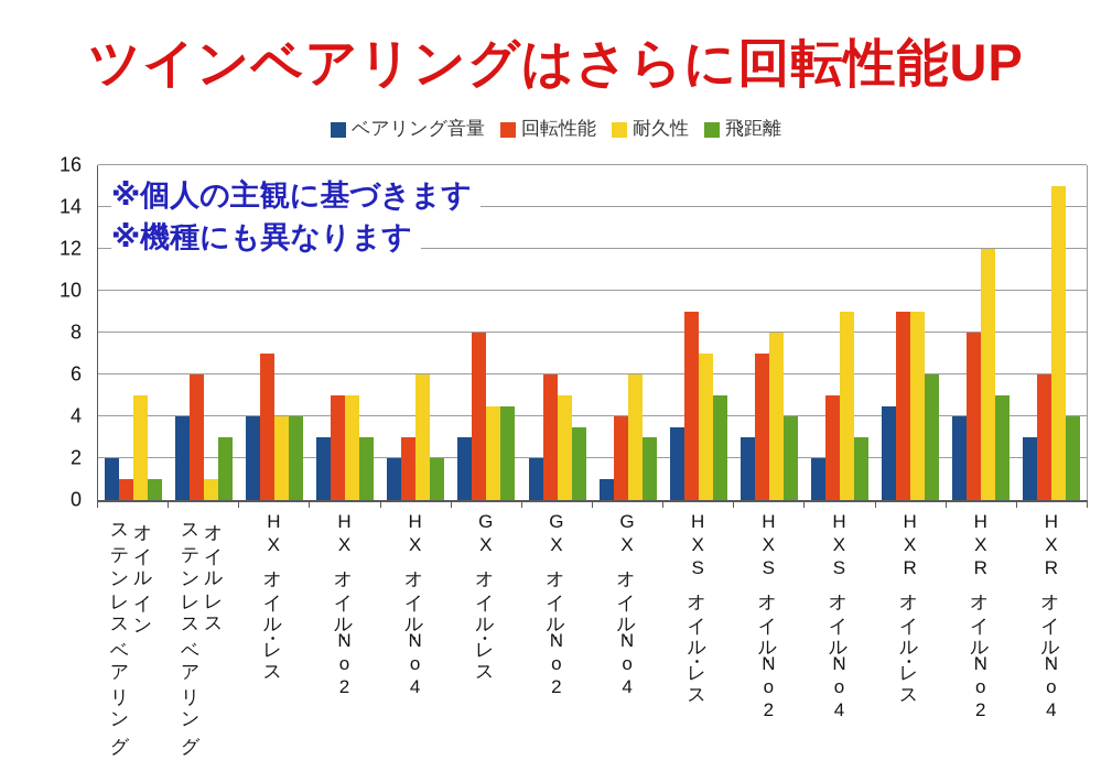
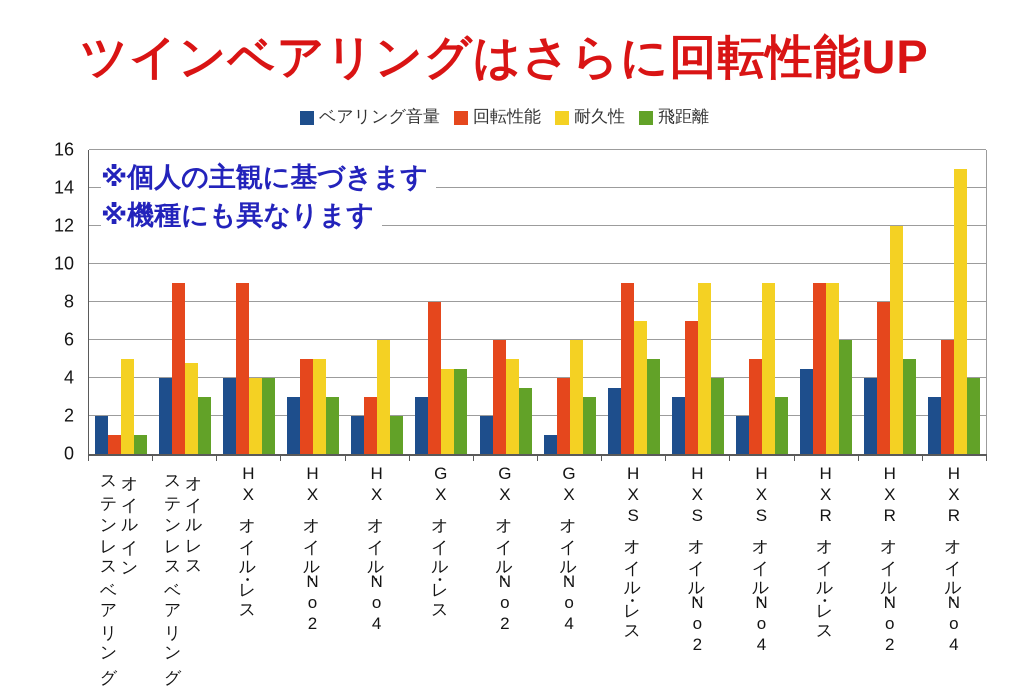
回転性能/オイルレスステンレスベアリング: 6 -> 9
耐久性/オイルレスステンレスベアリング: 1.0 -> 4.8
回転性能/HXオイル・レス: 7 -> 9
耐久性/HXSオイル・No2: 8.0 -> 9.0
